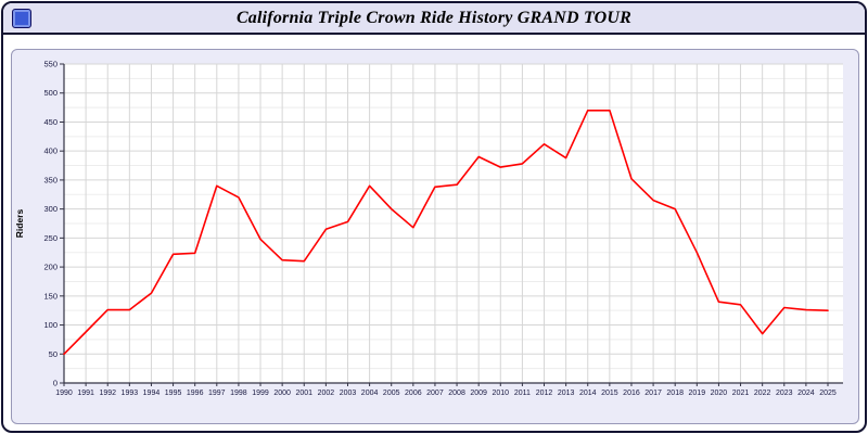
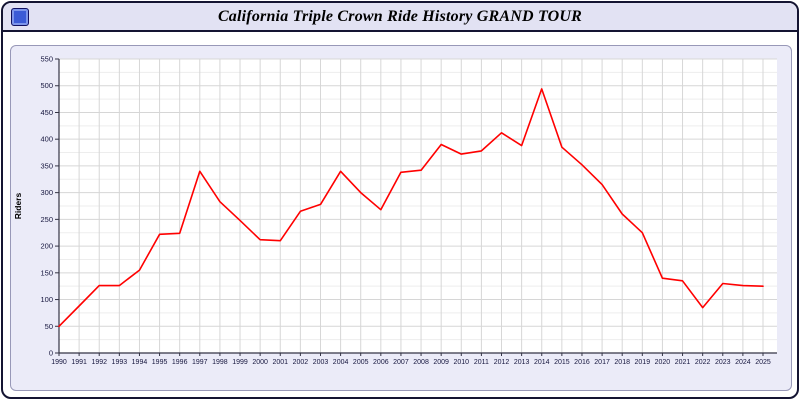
1998: 320 -> 280
2014: 470 -> 490
2015: 470 -> 380
2018: 300 -> 260
